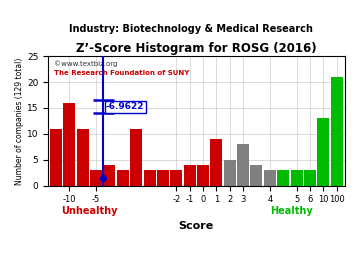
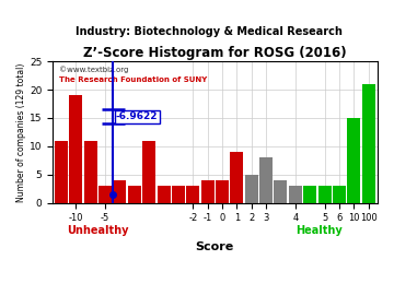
-10: 16 -> 19
10: 13 -> 15
